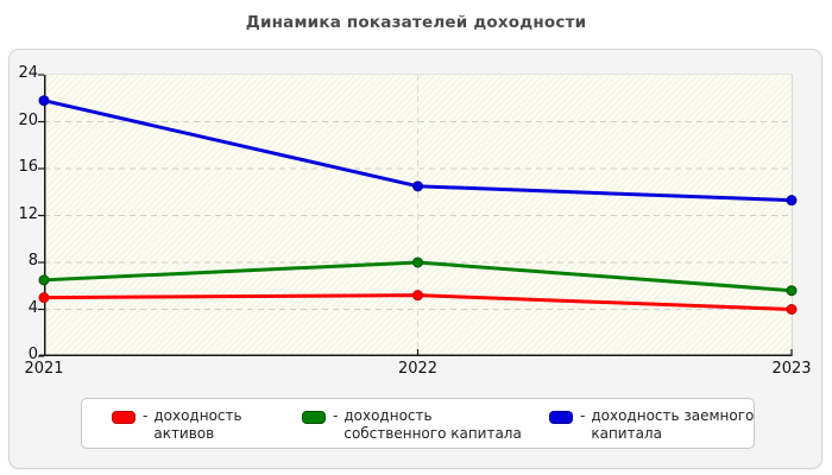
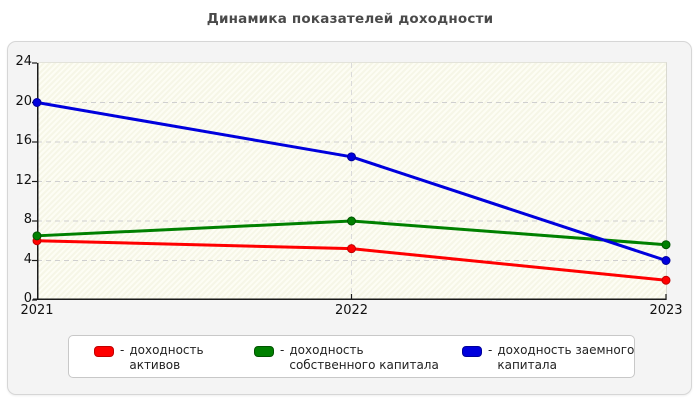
доходность активов/2021: 5 -> 6
доходность заемного капитала/2021: 22 -> 20
доходность активов/2023: 4 -> 2
доходность заемного капитала/2023: 13 -> 4
